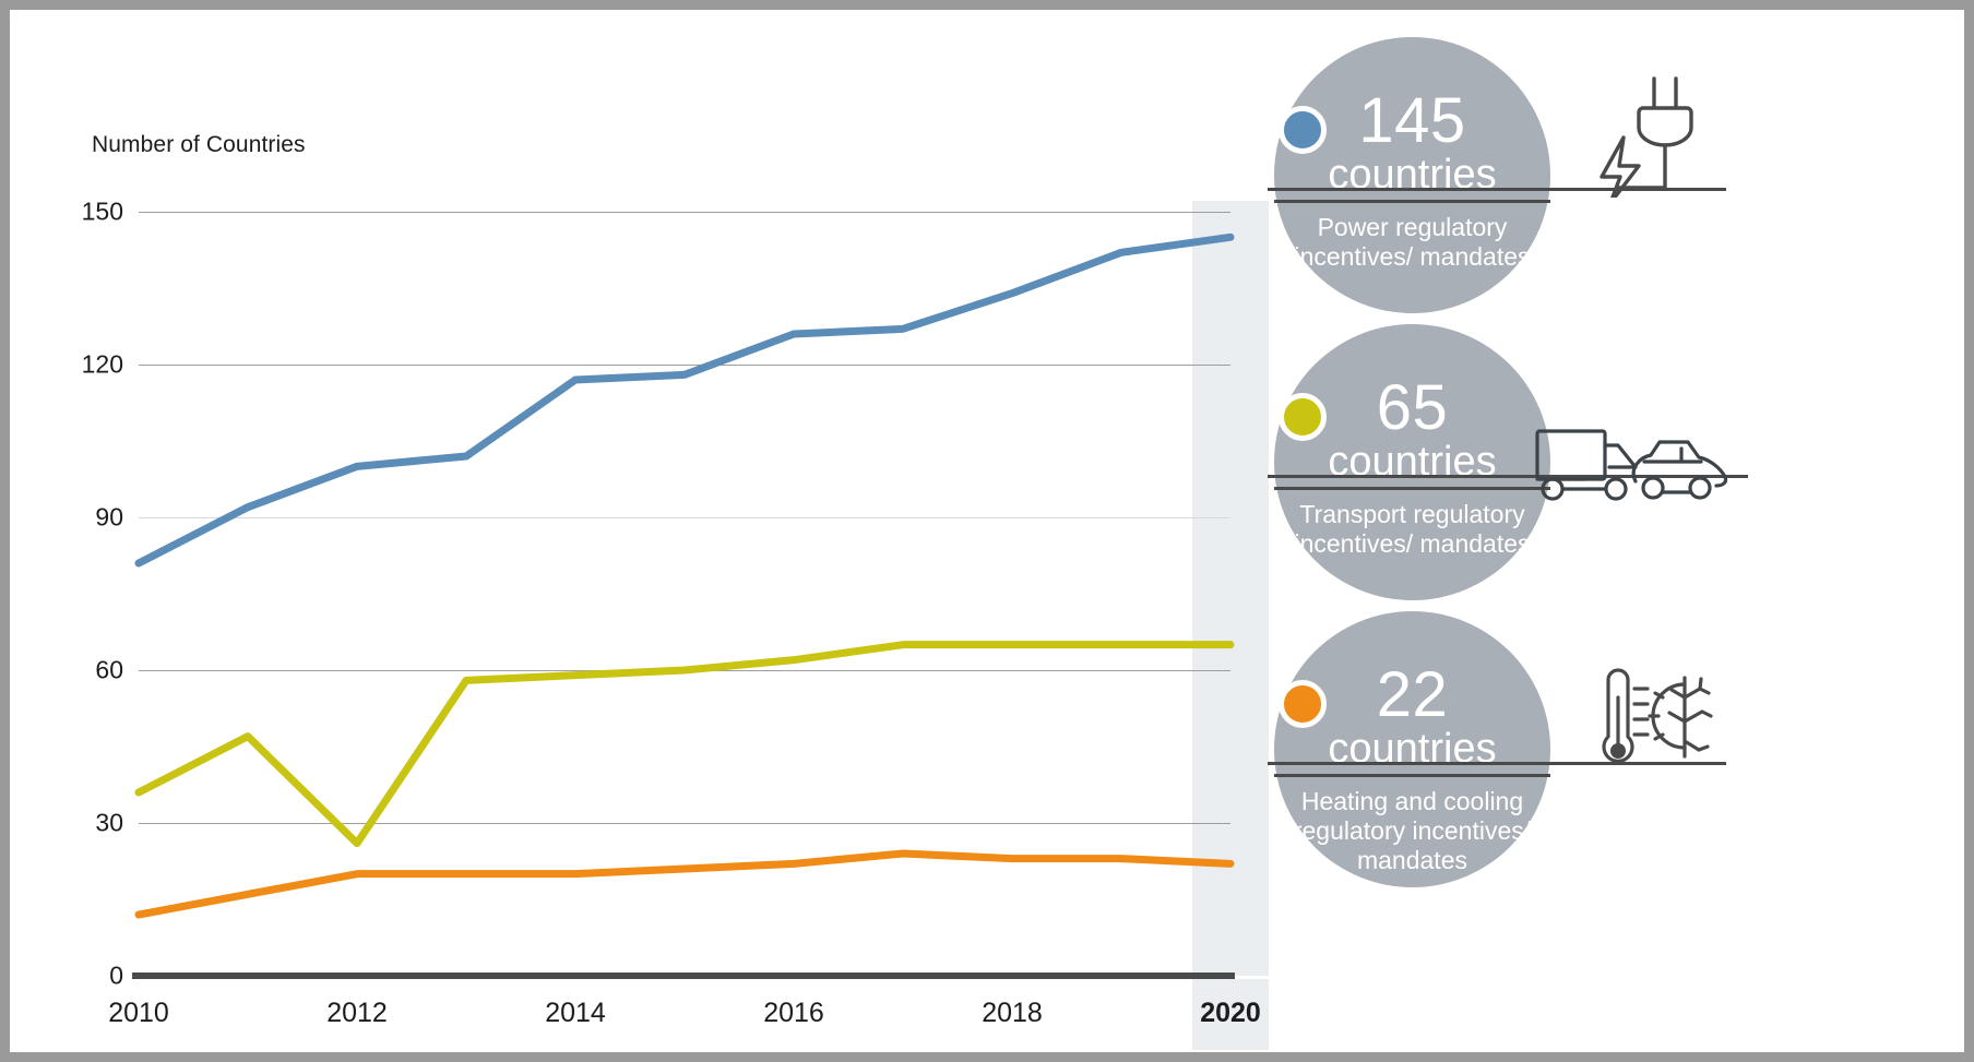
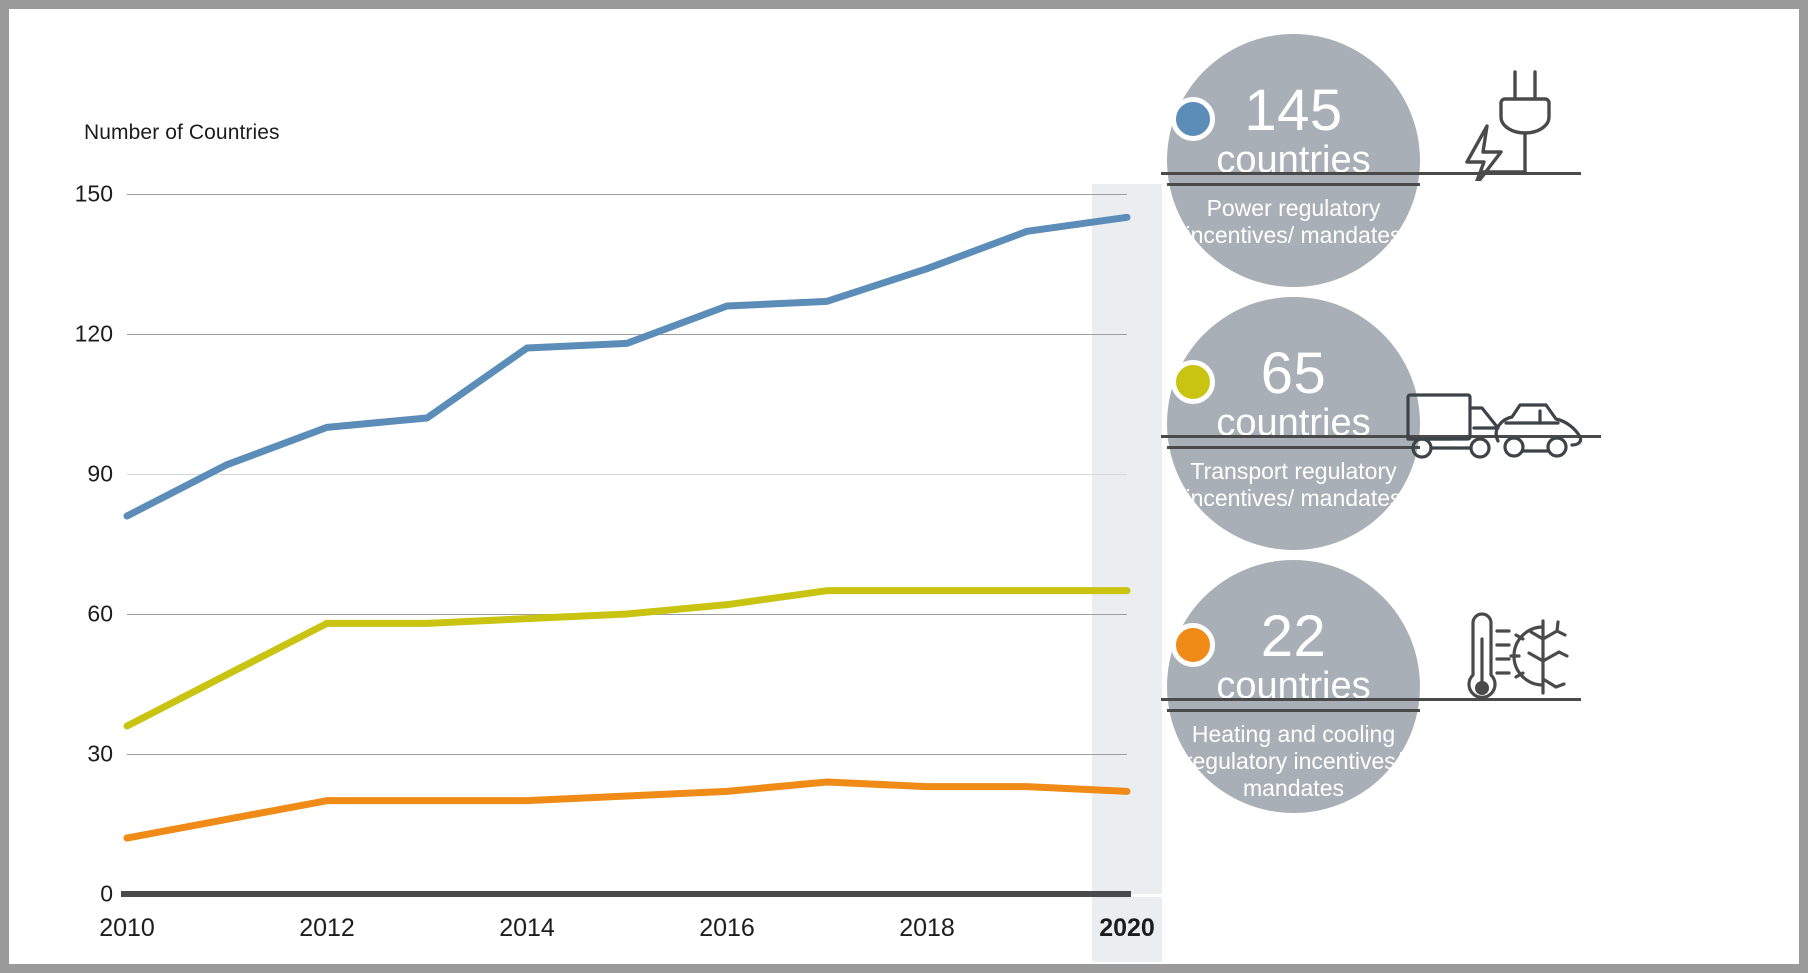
Transport regulatory incentives/mandates/2012: 26 -> 58
